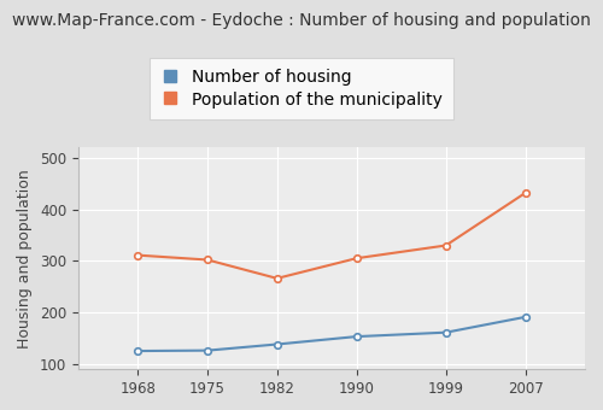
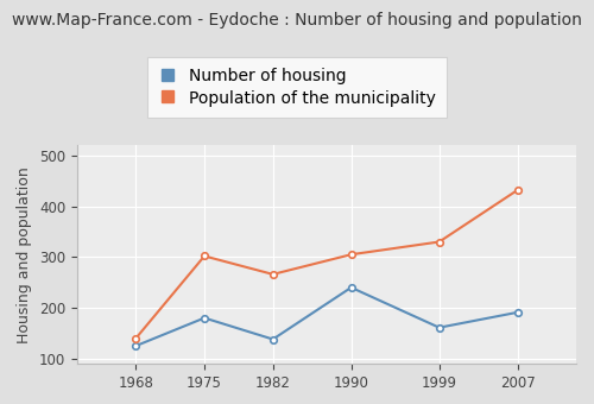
Population of the municipality/1968: 311 -> 140
Number of housing/1975: 126 -> 180
Number of housing/1990: 153 -> 240
